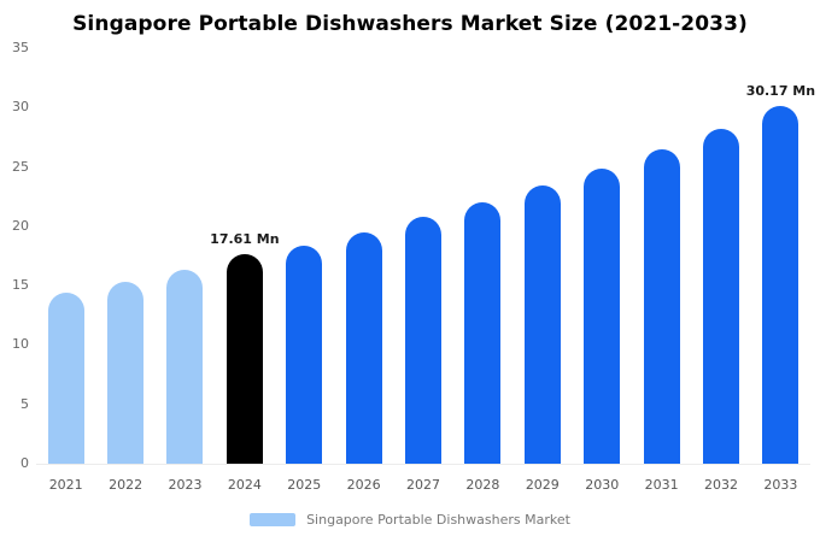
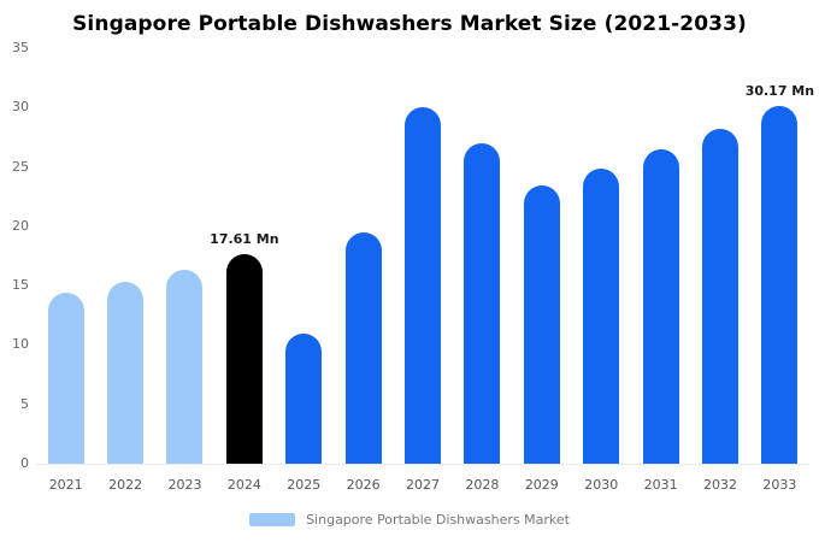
2025: 18 -> 11
2027: 21 -> 30
2028: 22 -> 27
